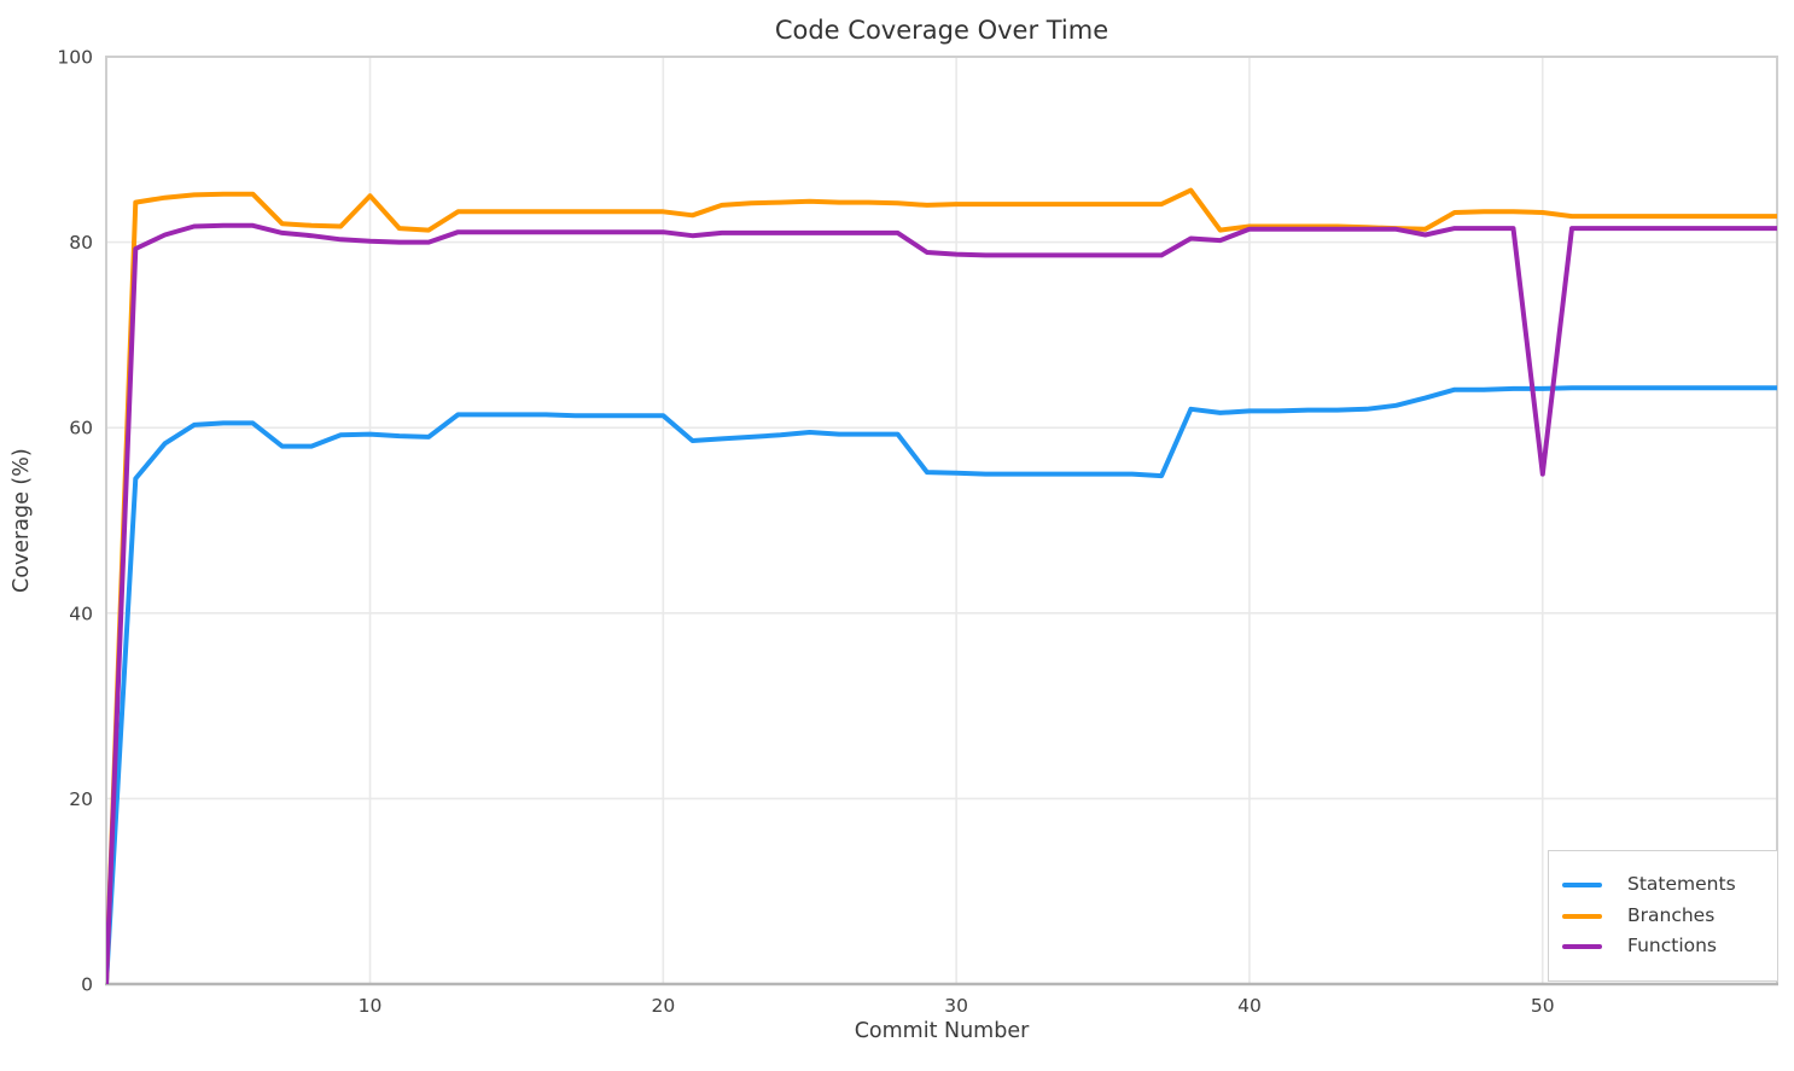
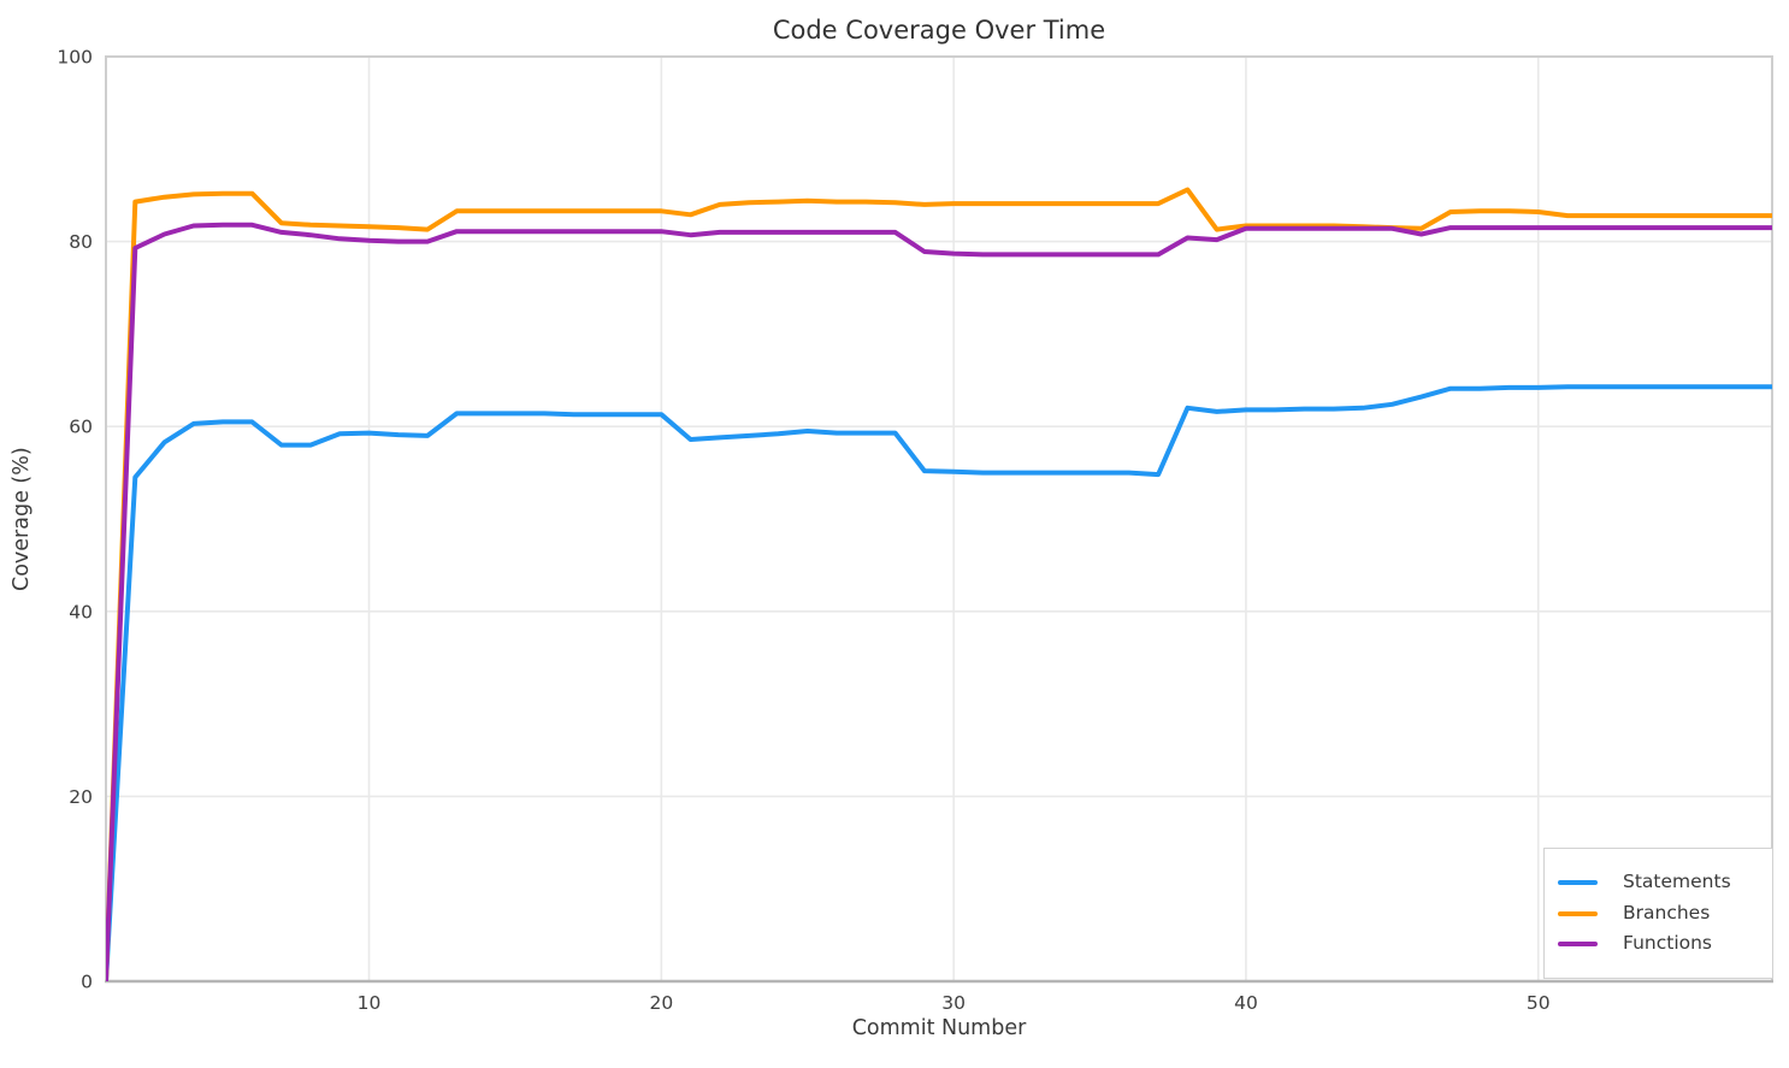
Branches/10: 85 -> 82
Functions/50: 55 -> 82
